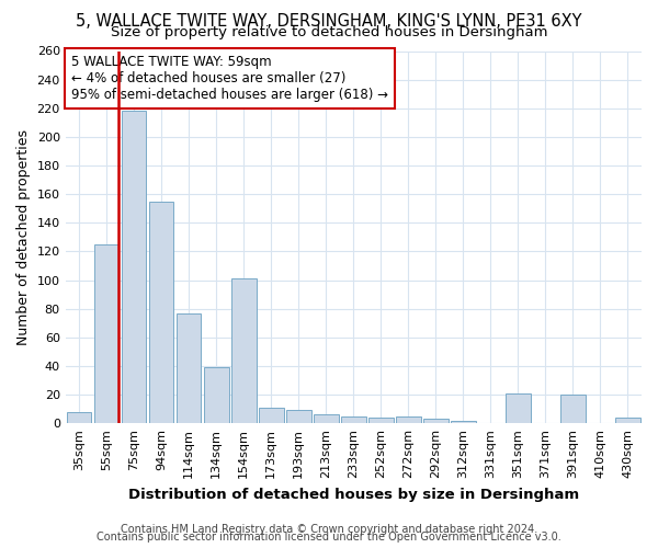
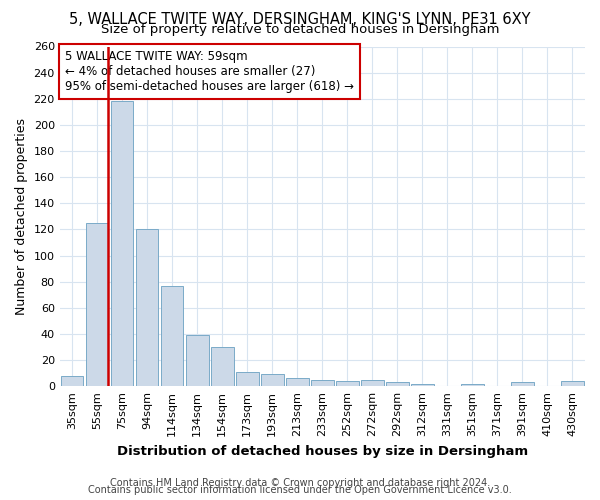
94sqm: 155 -> 120
154sqm: 101 -> 30
351sqm: 21 -> 2
391sqm: 20 -> 3
